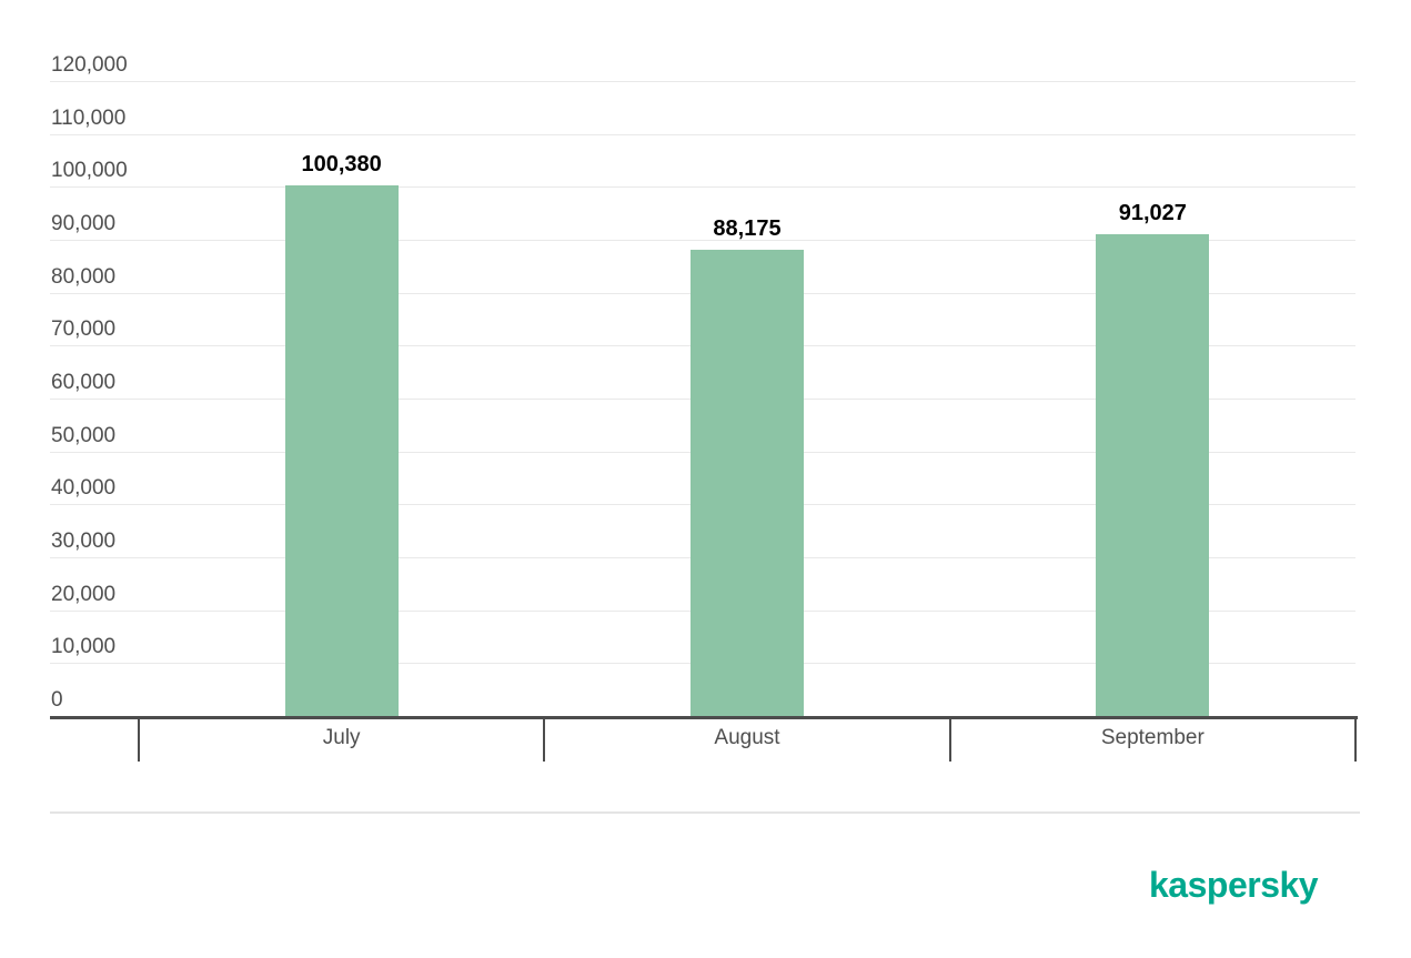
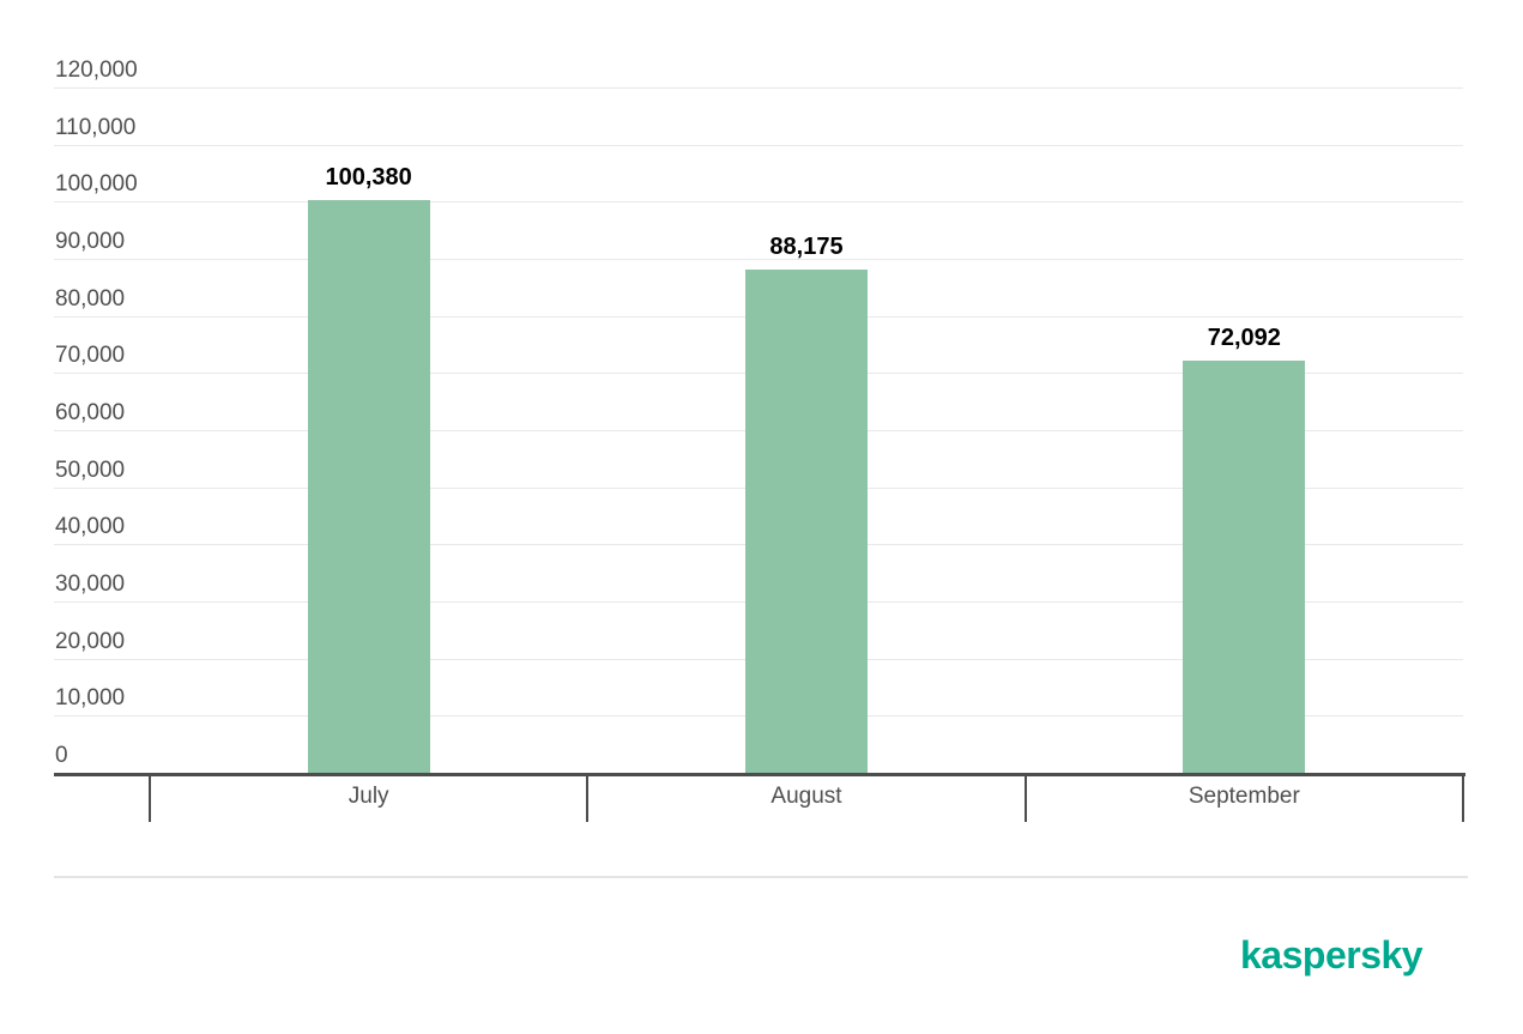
September: 91,027 -> 72,092
